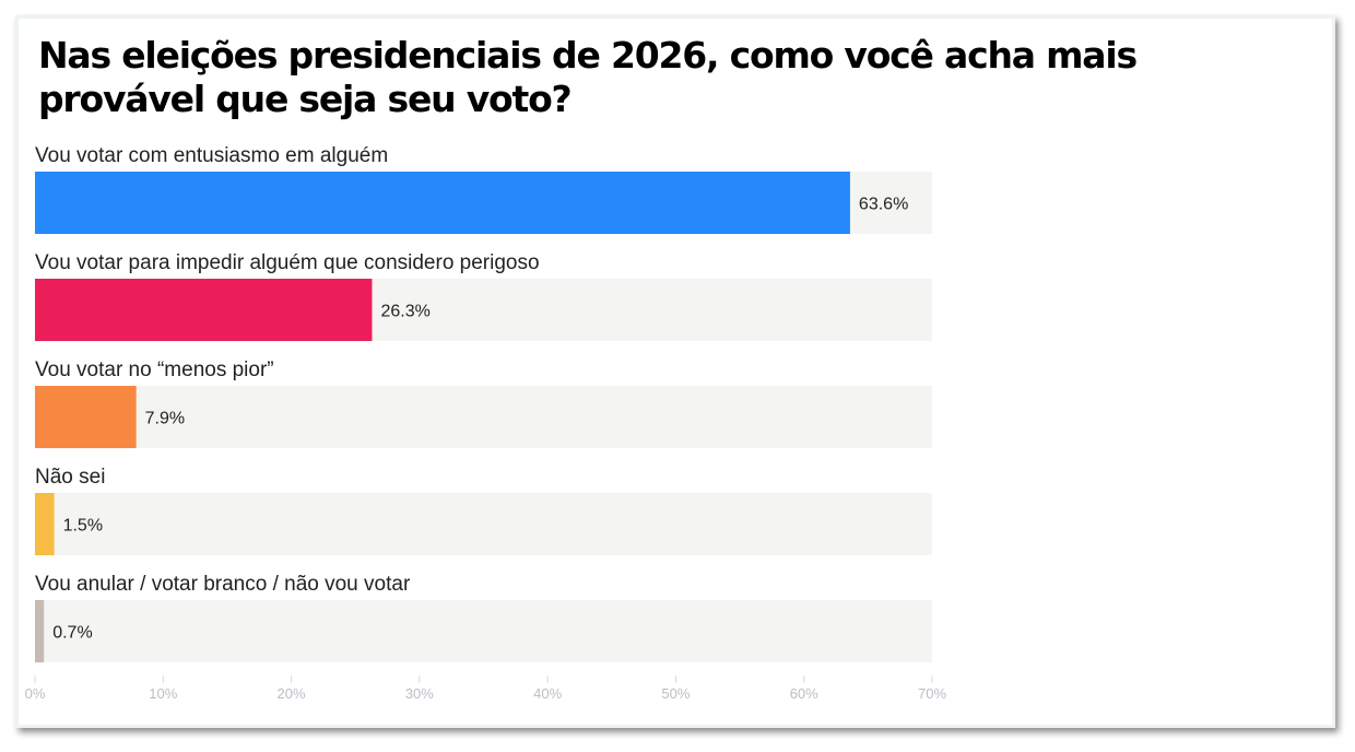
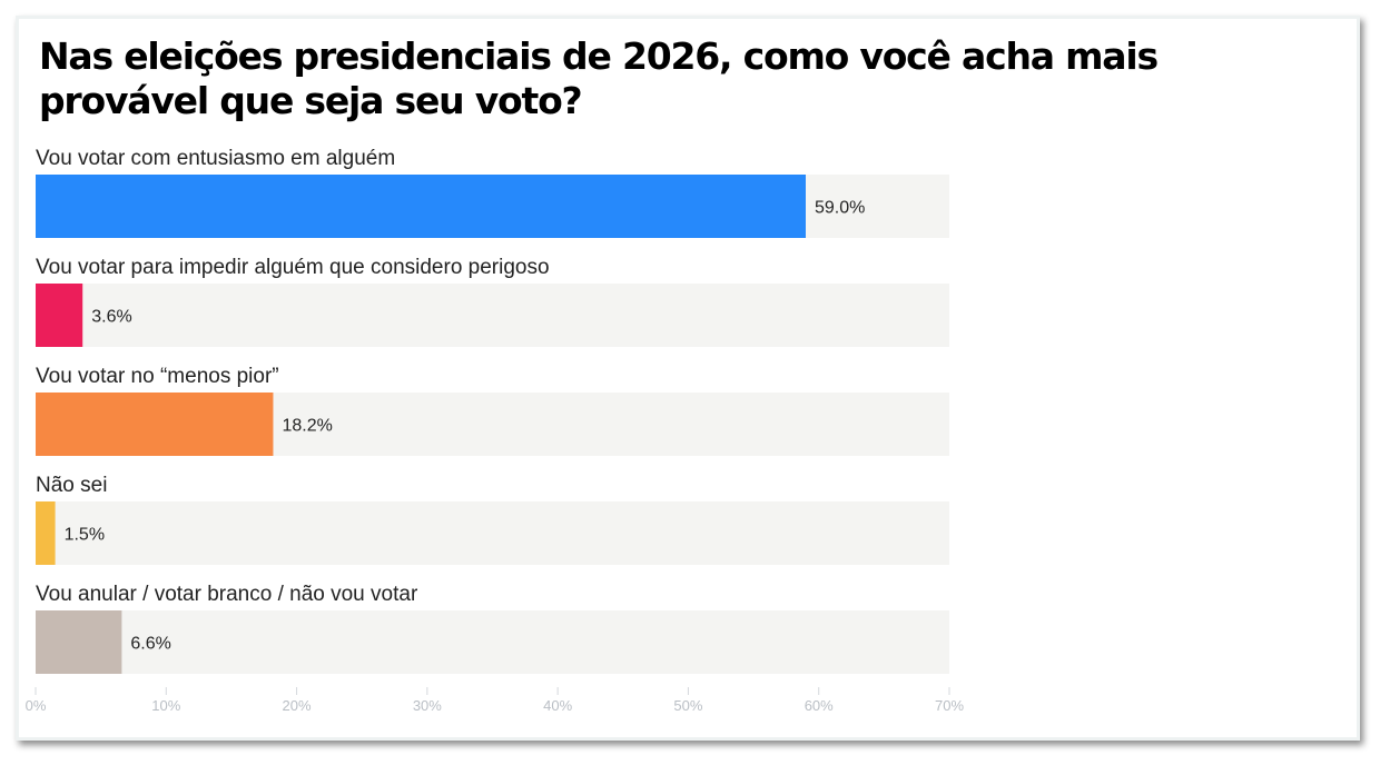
Vou votar com entusiasmo em alguém: 63.6% -> 59.0%
Vou votar para impedir alguém que considero perigoso: 26.3% -> 3.6%
Vou votar no “menos pior”: 7.9% -> 18.2%
Vou anular / votar branco / não vou votar: 0.7% -> 6.6%
